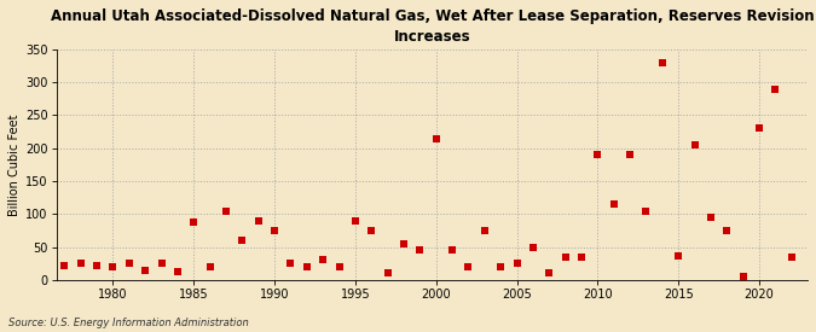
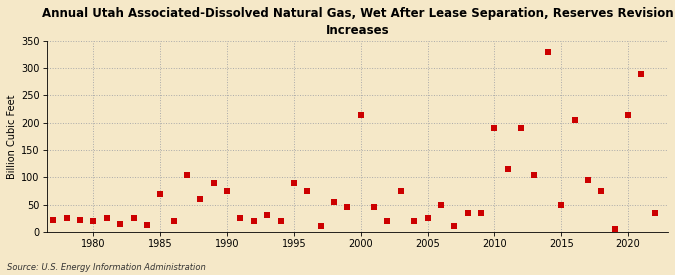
1985: 88 -> 70
2015: 36 -> 50
2020: 230 -> 215
